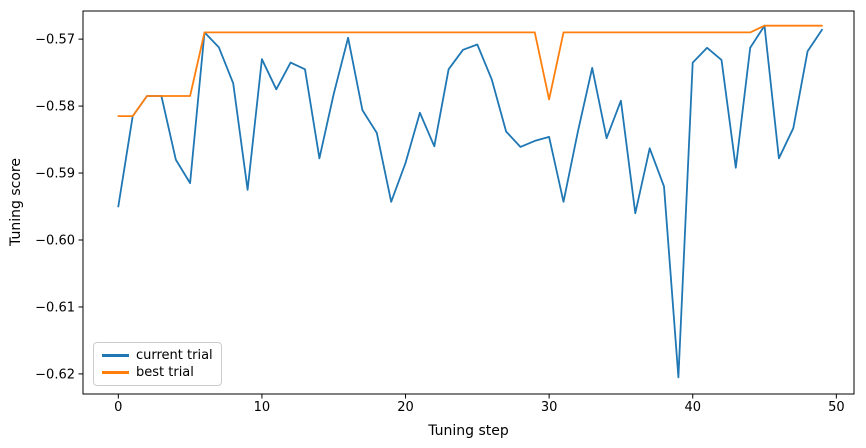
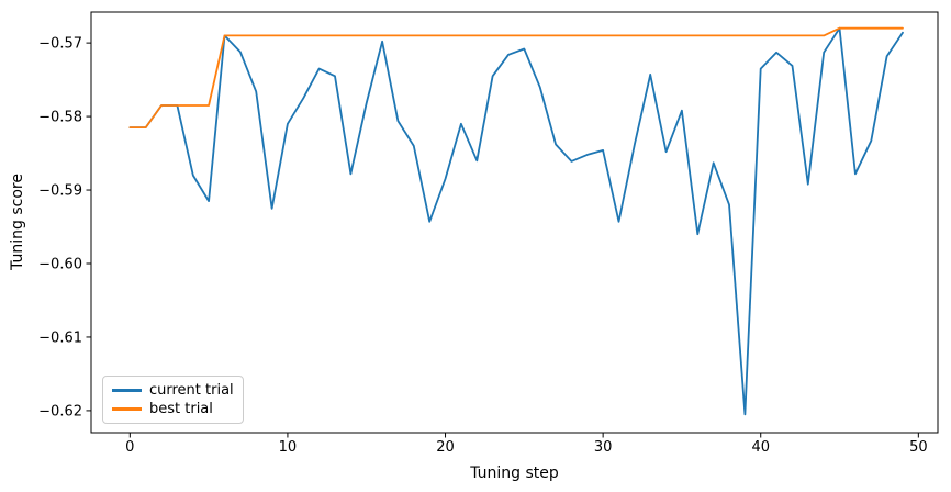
current trial/0: -0.595 -> -0.582
current trial/10: -0.573 -> -0.581
best trial/30: -0.579 -> -0.569
